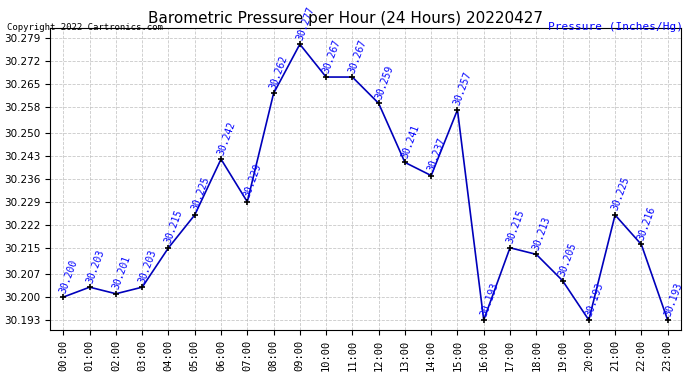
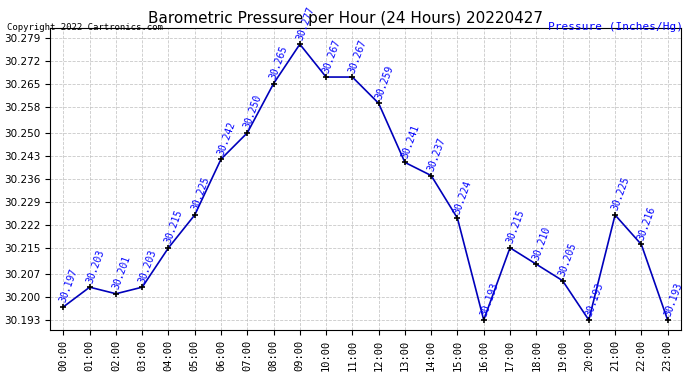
00:00: 30.200 -> 30.197
07:00: 30.229 -> 30.250
08:00: 30.262 -> 30.265
15:00: 30.257 -> 30.224
18:00: 30.213 -> 30.210
